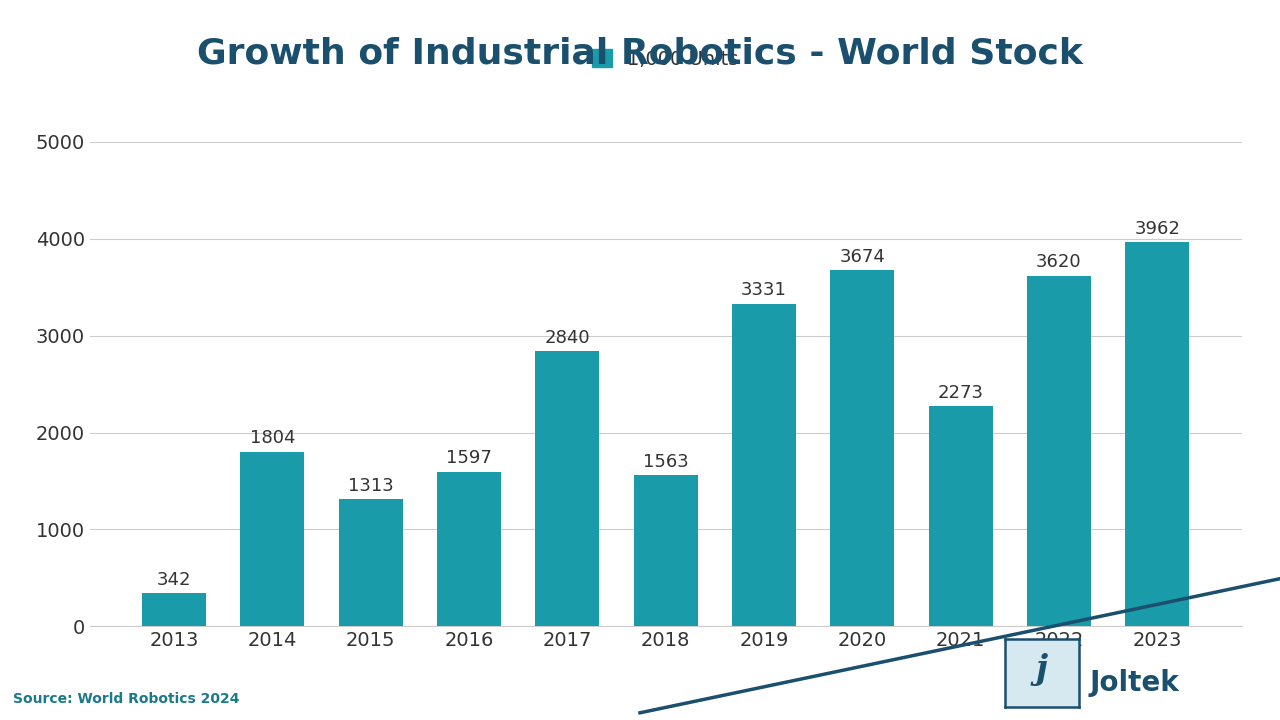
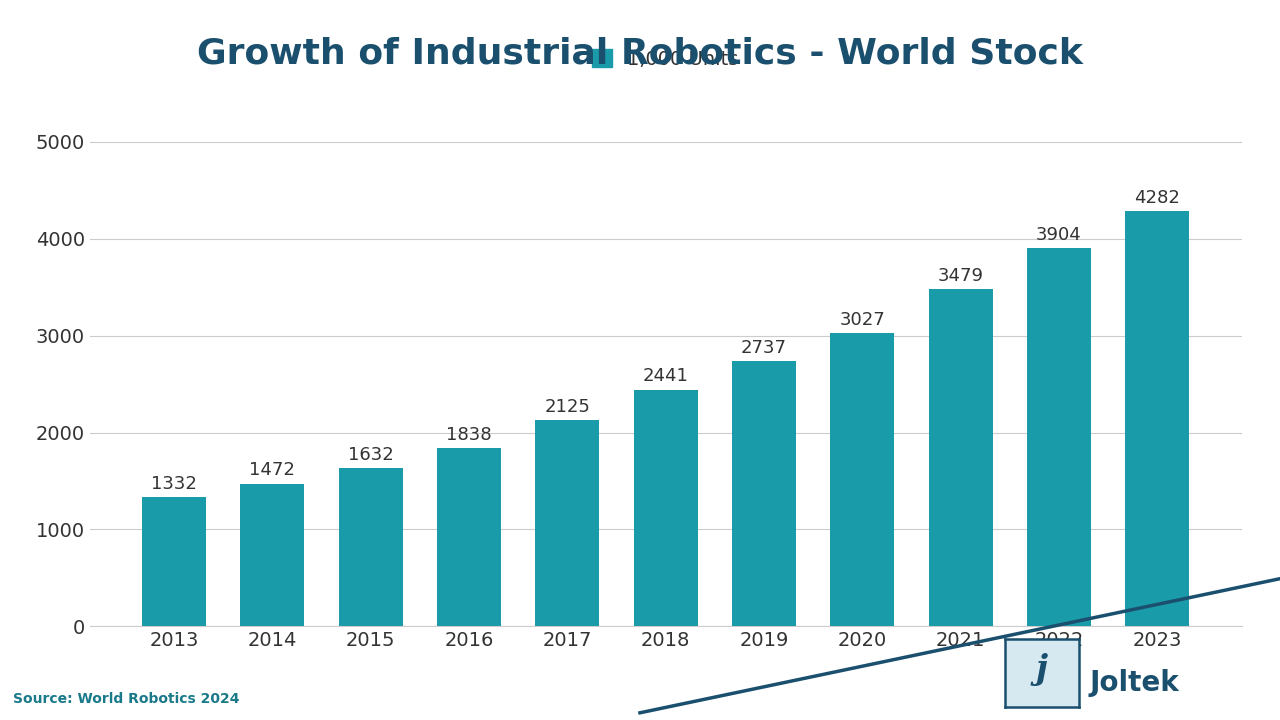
2013: 342 -> 1332
2014: 1804 -> 1472
2015: 1313 -> 1632
2016: 1597 -> 1838
2017: 2840 -> 2125
2018: 1563 -> 2441
2019: 3331 -> 2737
2020: 3674 -> 3027
2021: 2273 -> 3479
2022: 3620 -> 3904
2023: 3962 -> 4282
